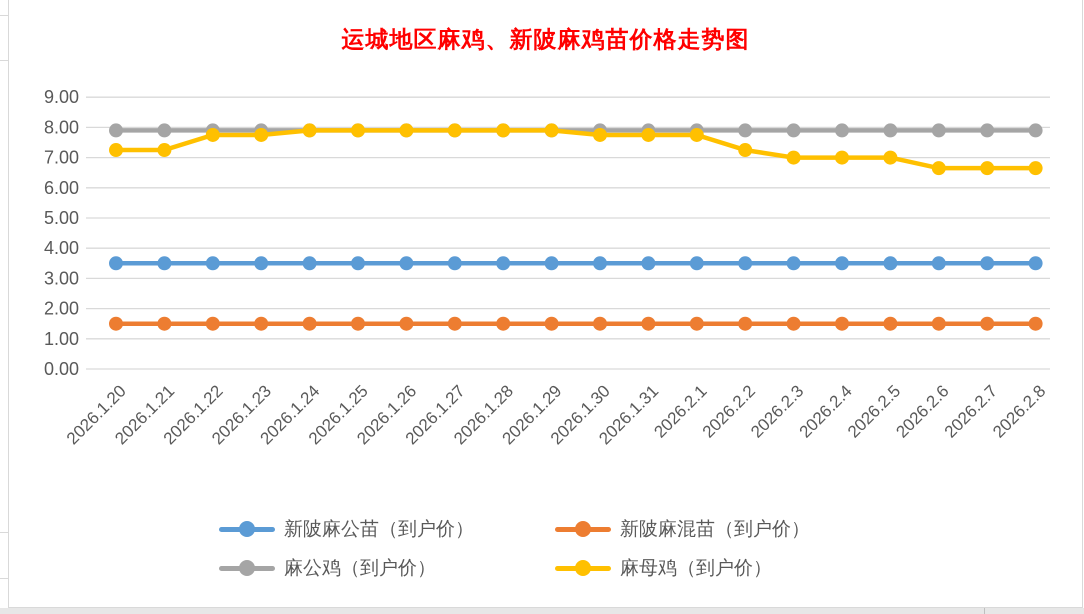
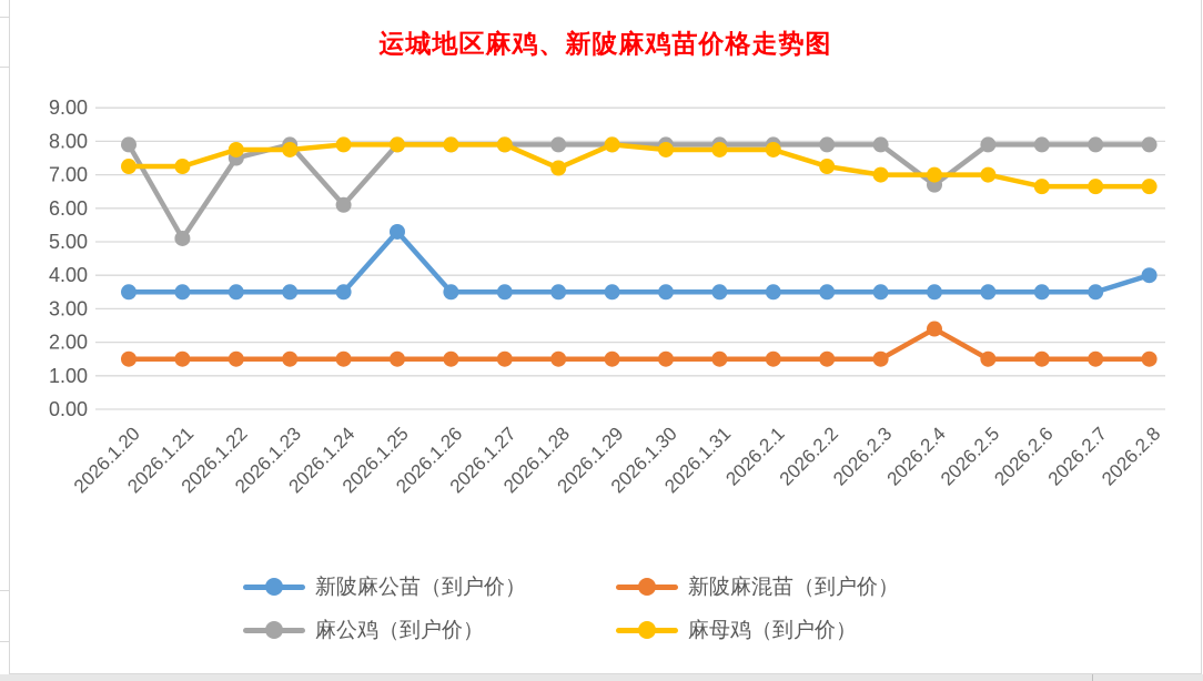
麻公鸡（到户价）/2026.1.21: 7.9 -> 5.1
麻公鸡（到户价）/2026.1.22: 7.9 -> 7.5
麻公鸡（到户价）/2026.1.24: 7.9 -> 6.1
新陂麻公苗（到户价）/2026.1.25: 3.5 -> 5.3
麻母鸡（到户价）/2026.1.28: 7.9 -> 7.2
新陂麻混苗（到户价）/2026.2.4: 1.5 -> 2.4
麻公鸡（到户价）/2026.2.4: 7.9 -> 6.7
新陂麻公苗（到户价）/2026.2.8: 3.5 -> 4.0
